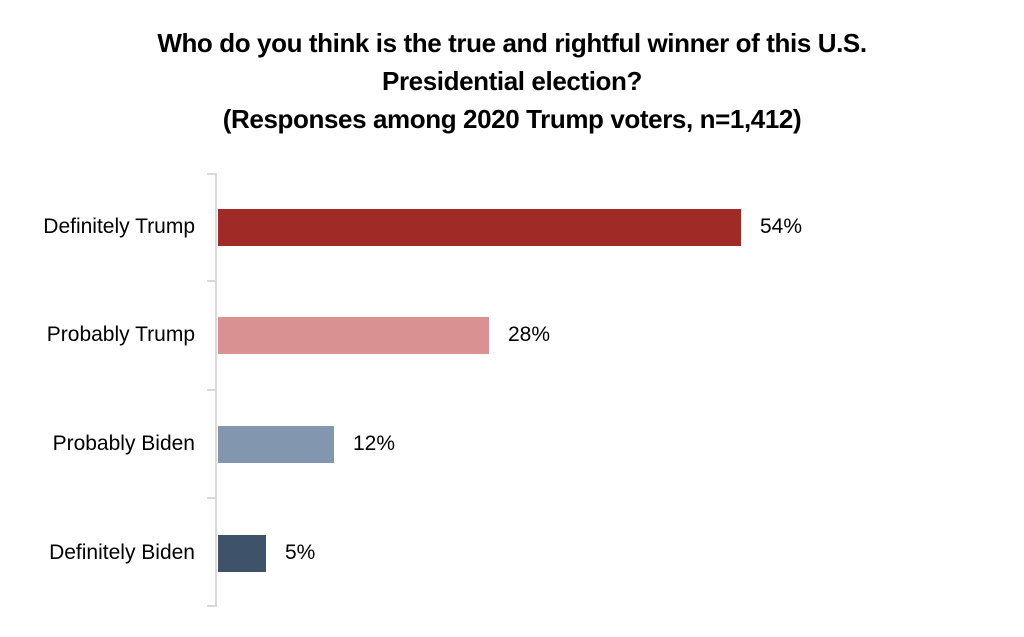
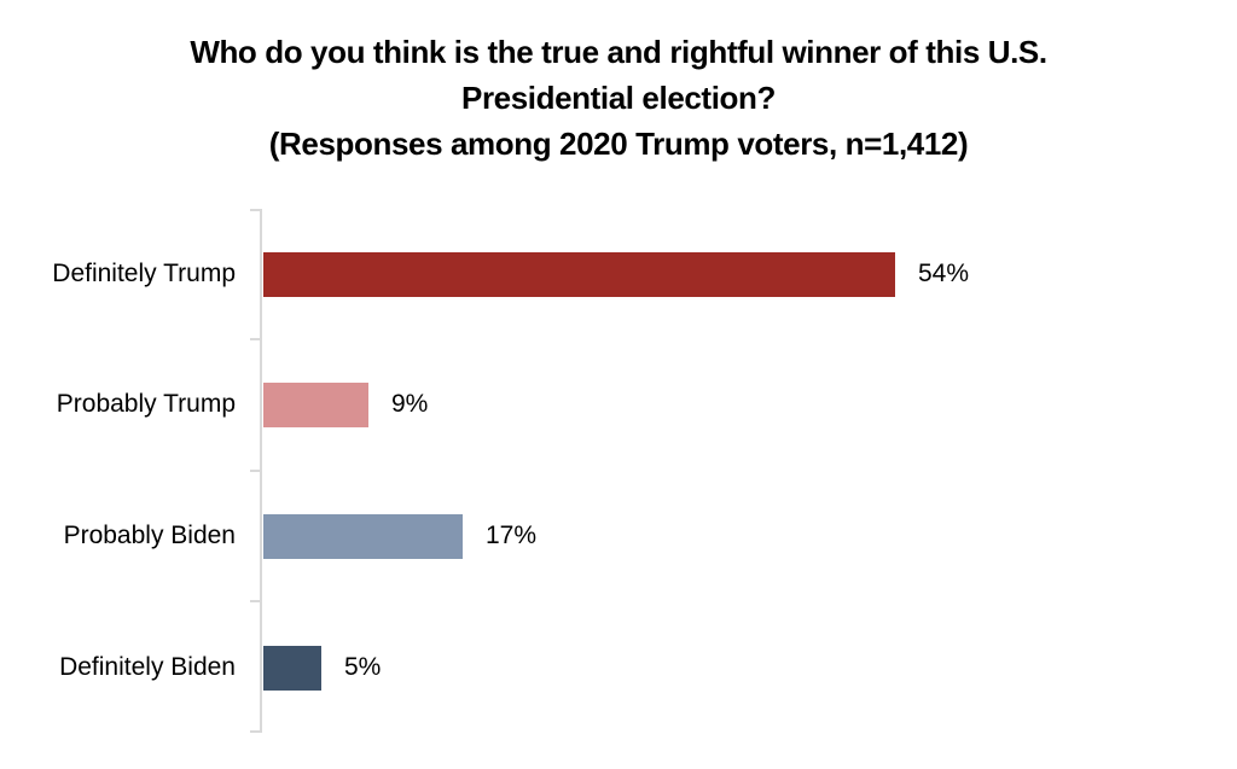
Probably Trump: 28% -> 9%
Probably Biden: 12% -> 17%
